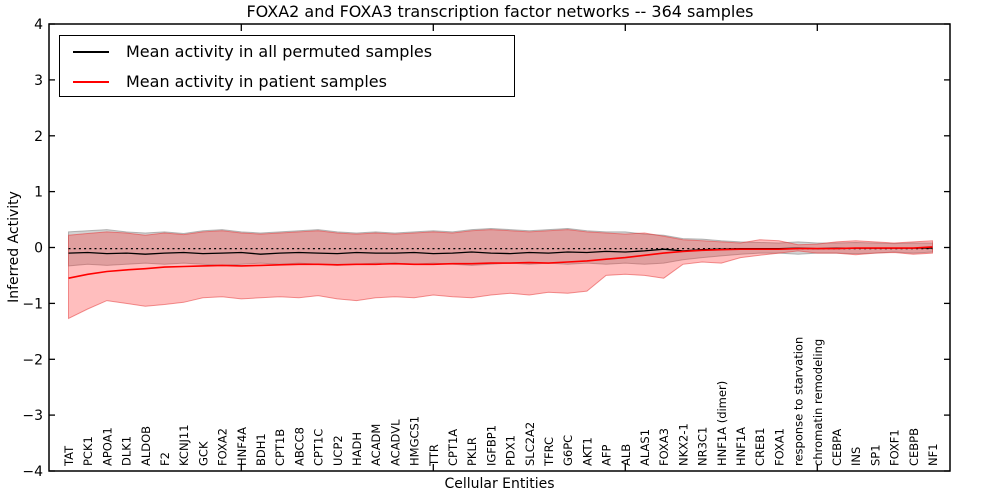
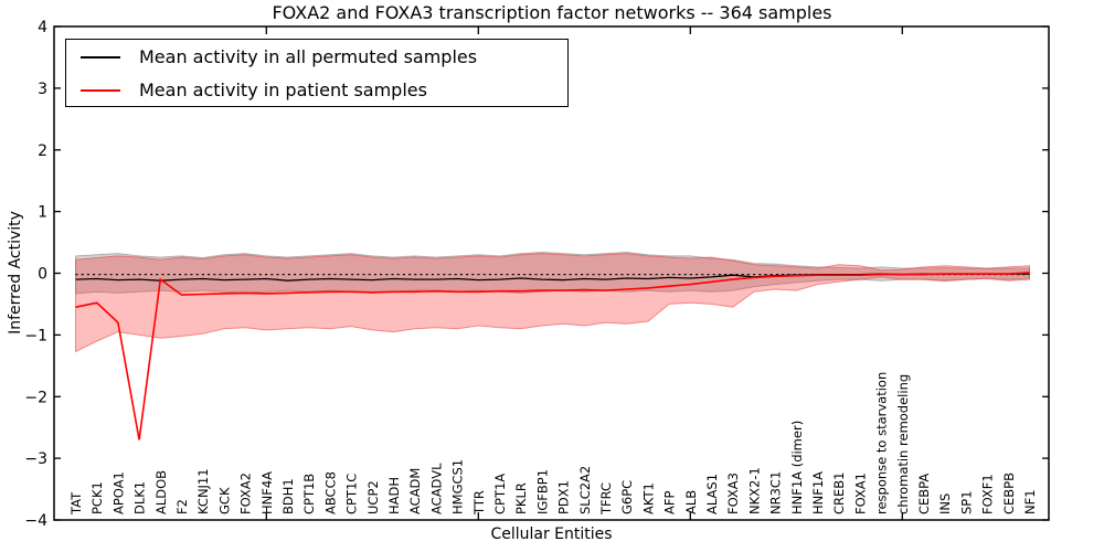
Mean activity in patient samples/APOA1: -0.4 -> -0.8
Mean activity in patient samples/DLK1: -0.4 -> -2.7
Mean activity in patient samples/ALDOB: -0.4 -> -0.1
